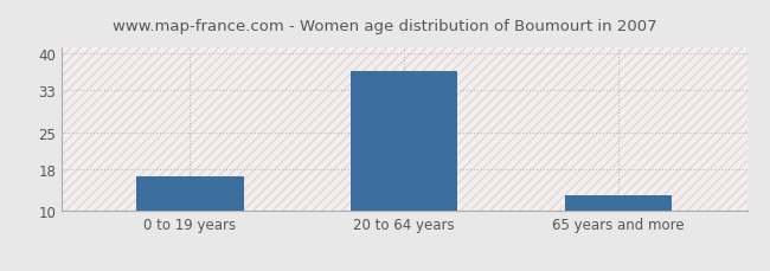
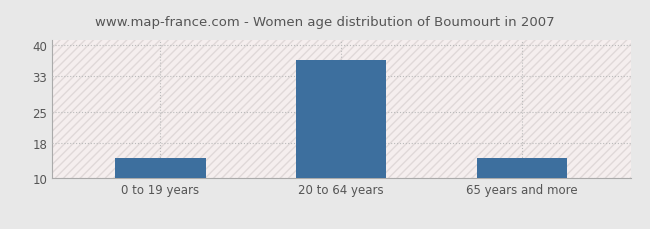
0 to 19 years: 16.5 -> 14.5
65 years and more: 13.0 -> 14.5
